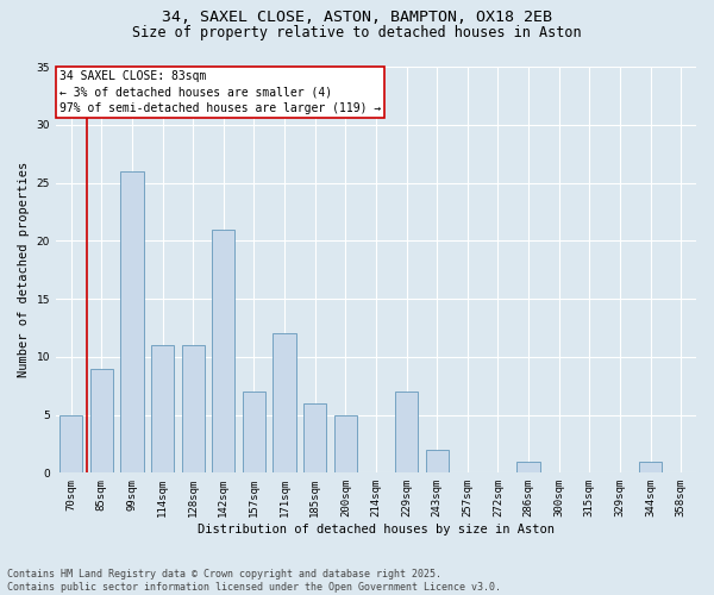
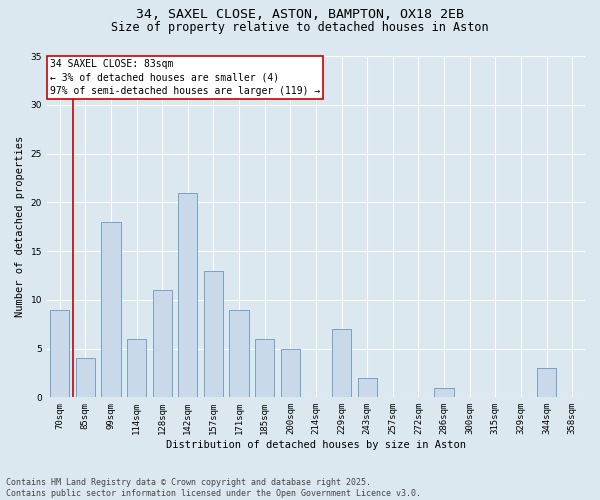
70sqm: 5 -> 9
85sqm: 9 -> 4
99sqm: 26 -> 18
114sqm: 11 -> 6
157sqm: 7 -> 13
171sqm: 12 -> 9
344sqm: 1 -> 3
